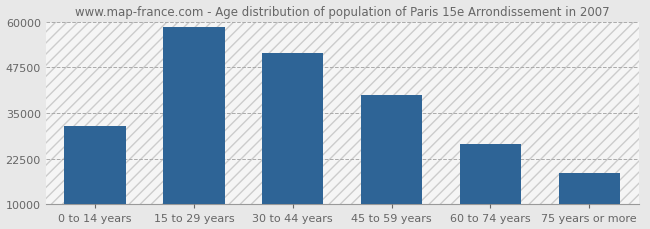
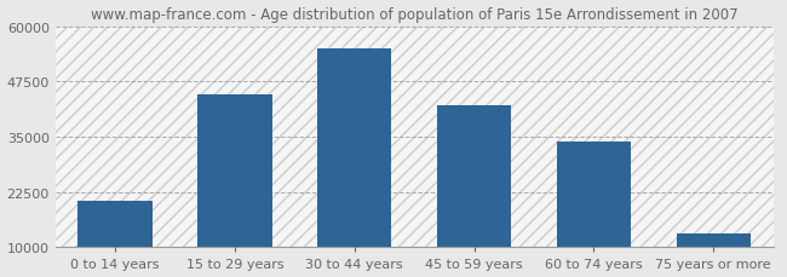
0 to 14 years: 31500 -> 20500
15 to 29 years: 58500 -> 44500
30 to 44 years: 51500 -> 55000
45 to 59 years: 40000 -> 42000
60 to 74 years: 26500 -> 34000
75 years or more: 18500 -> 13000
